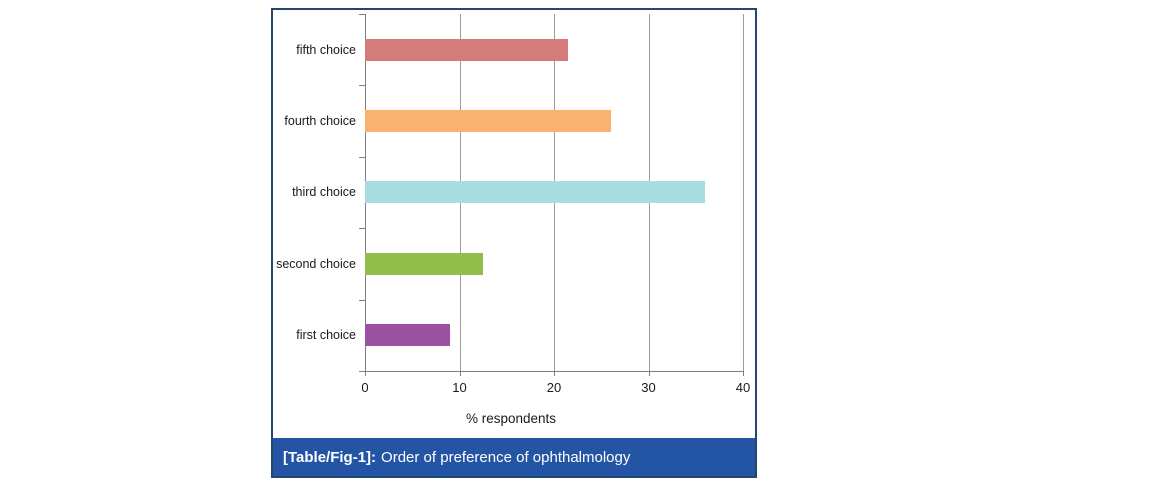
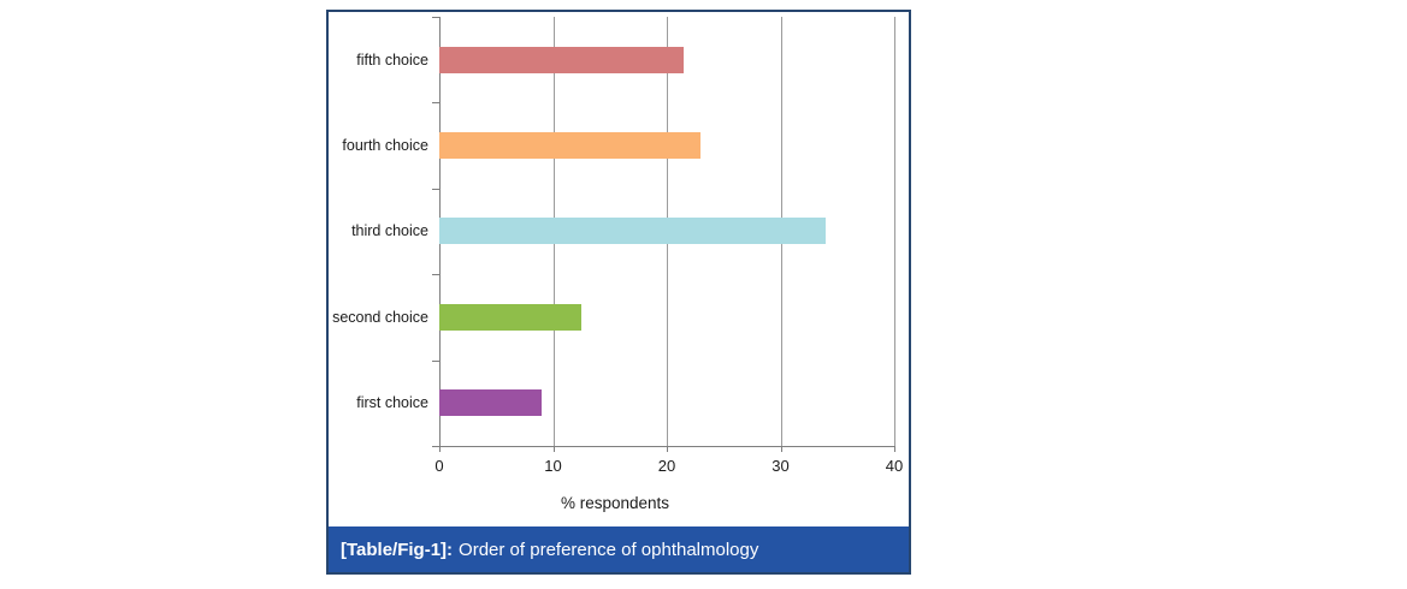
fourth choice: 26 -> 23
third choice: 36 -> 34
